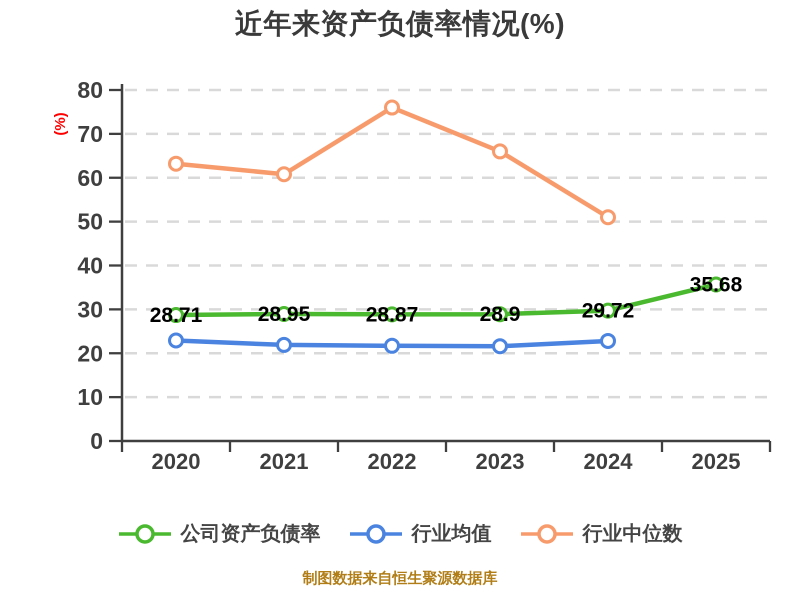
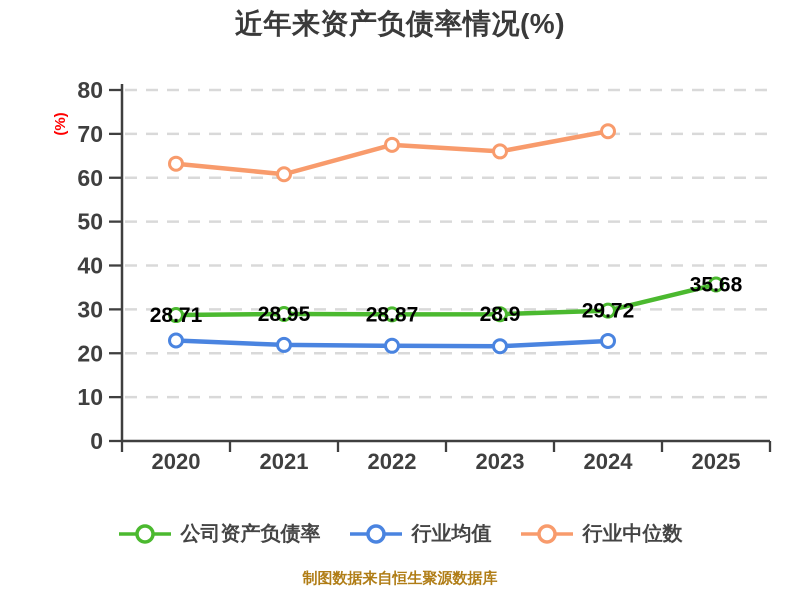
行业中位数/2022: 76 -> 68
行业中位数/2024: 51 -> 71
